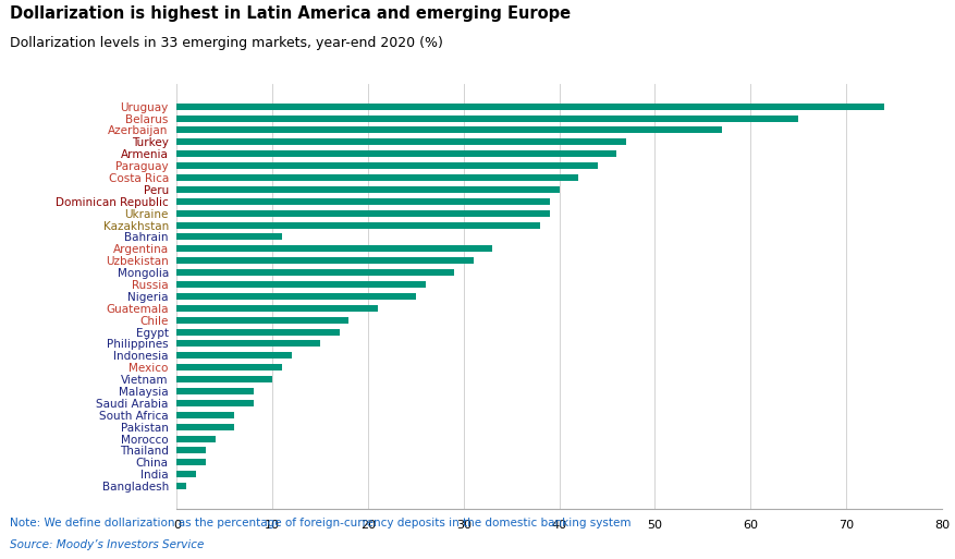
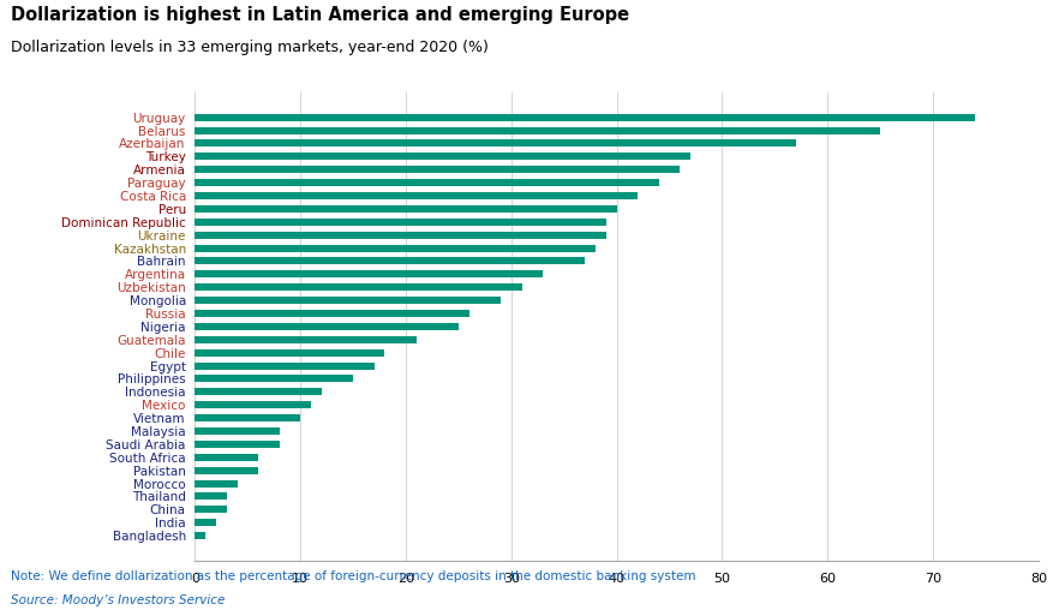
Bahrain: 11 -> 37
